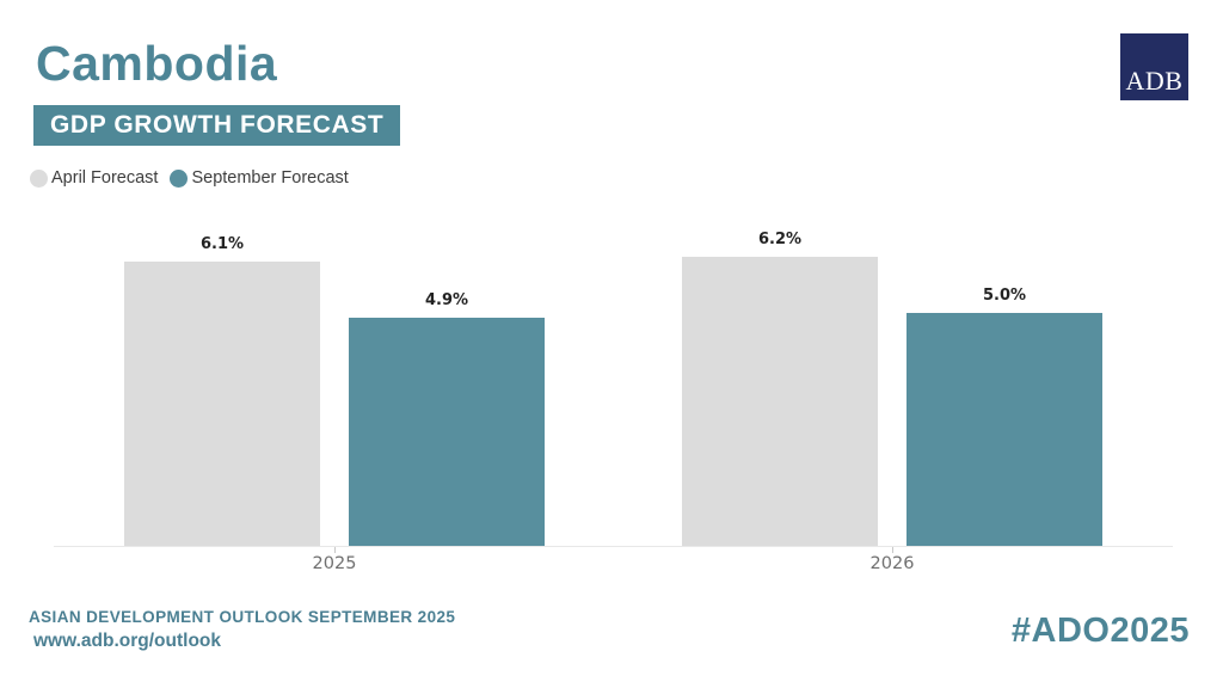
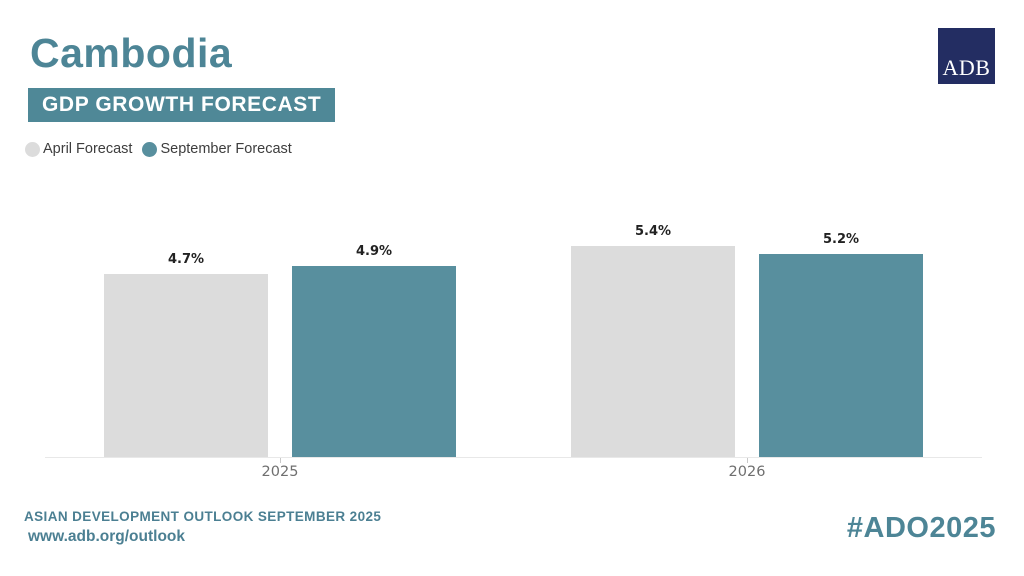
April Forecast/2025: 6.1% -> 4.7%
April Forecast/2026: 6.2% -> 5.4%
September Forecast/2026: 5.0% -> 5.2%
